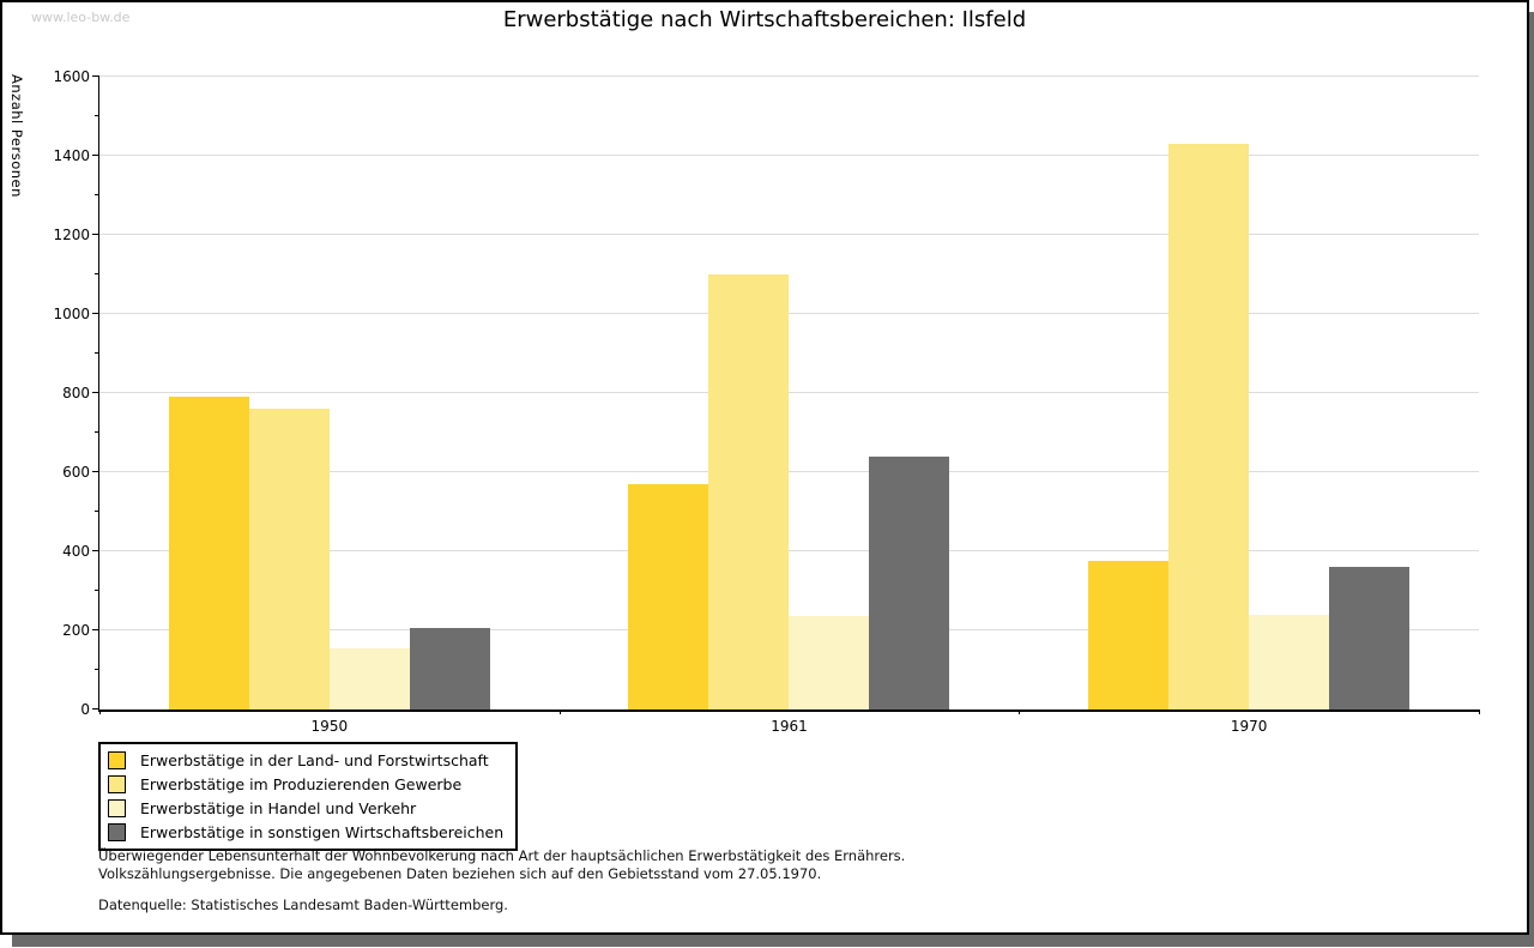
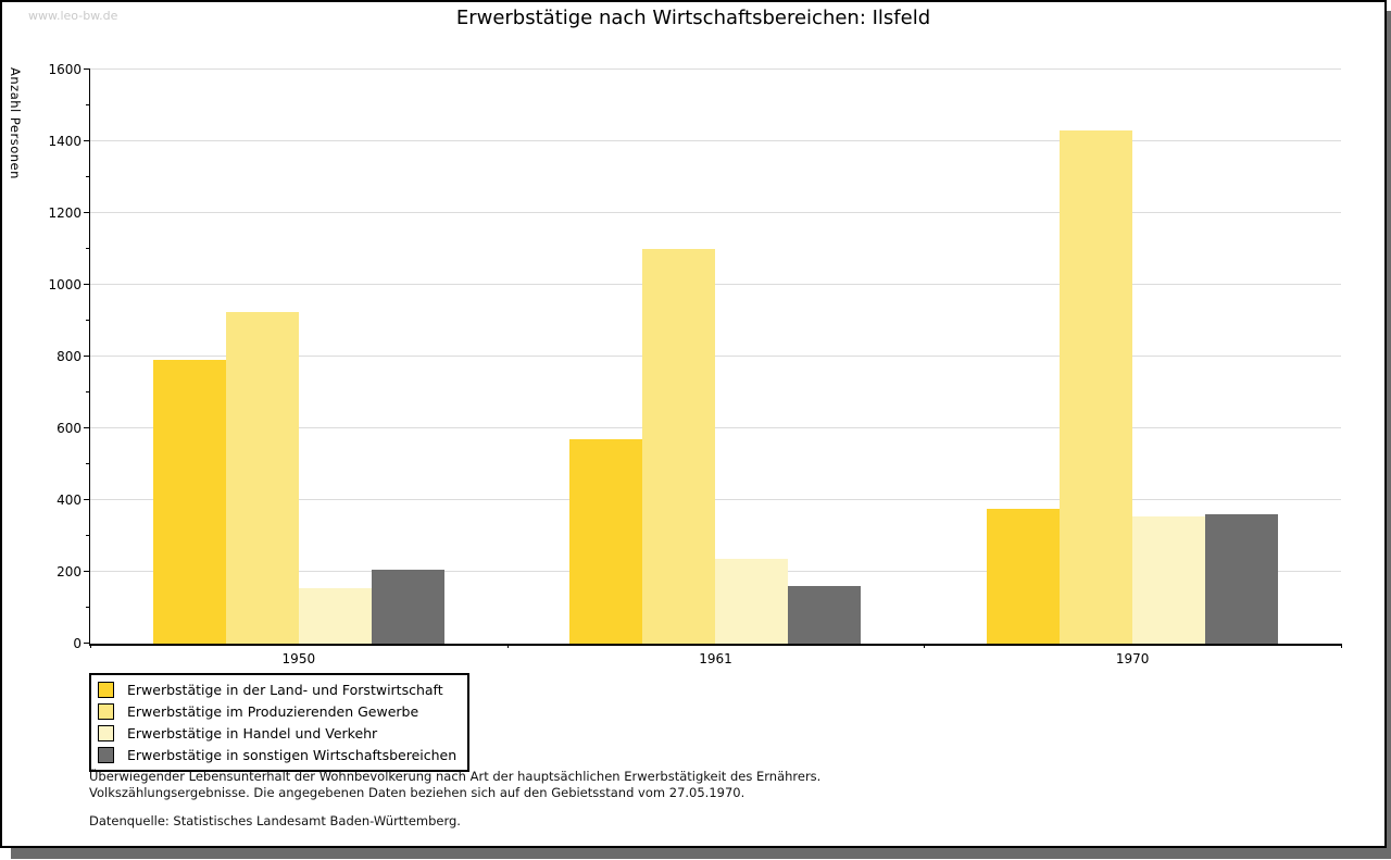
Erwerbstätige im Produzierenden Gewerbe/1950: 760 -> 920
Erwerbstätige in sonstigen Wirtschaftsbereichen/1961: 640 -> 160
Erwerbstätige in Handel und Verkehr/1970: 240 -> 360
